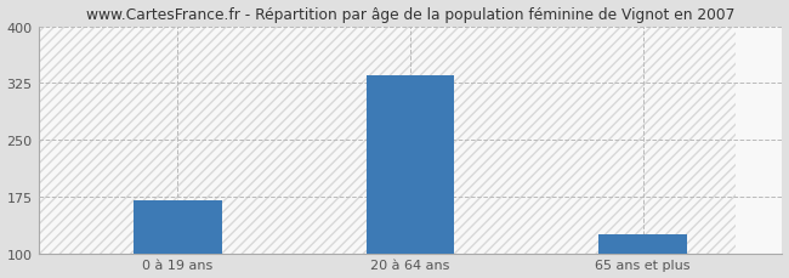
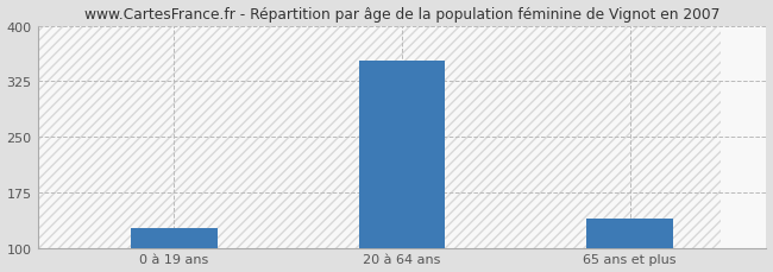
0 à 19 ans: 170 -> 126
20 à 64 ans: 335 -> 352
65 ans et plus: 125 -> 140
